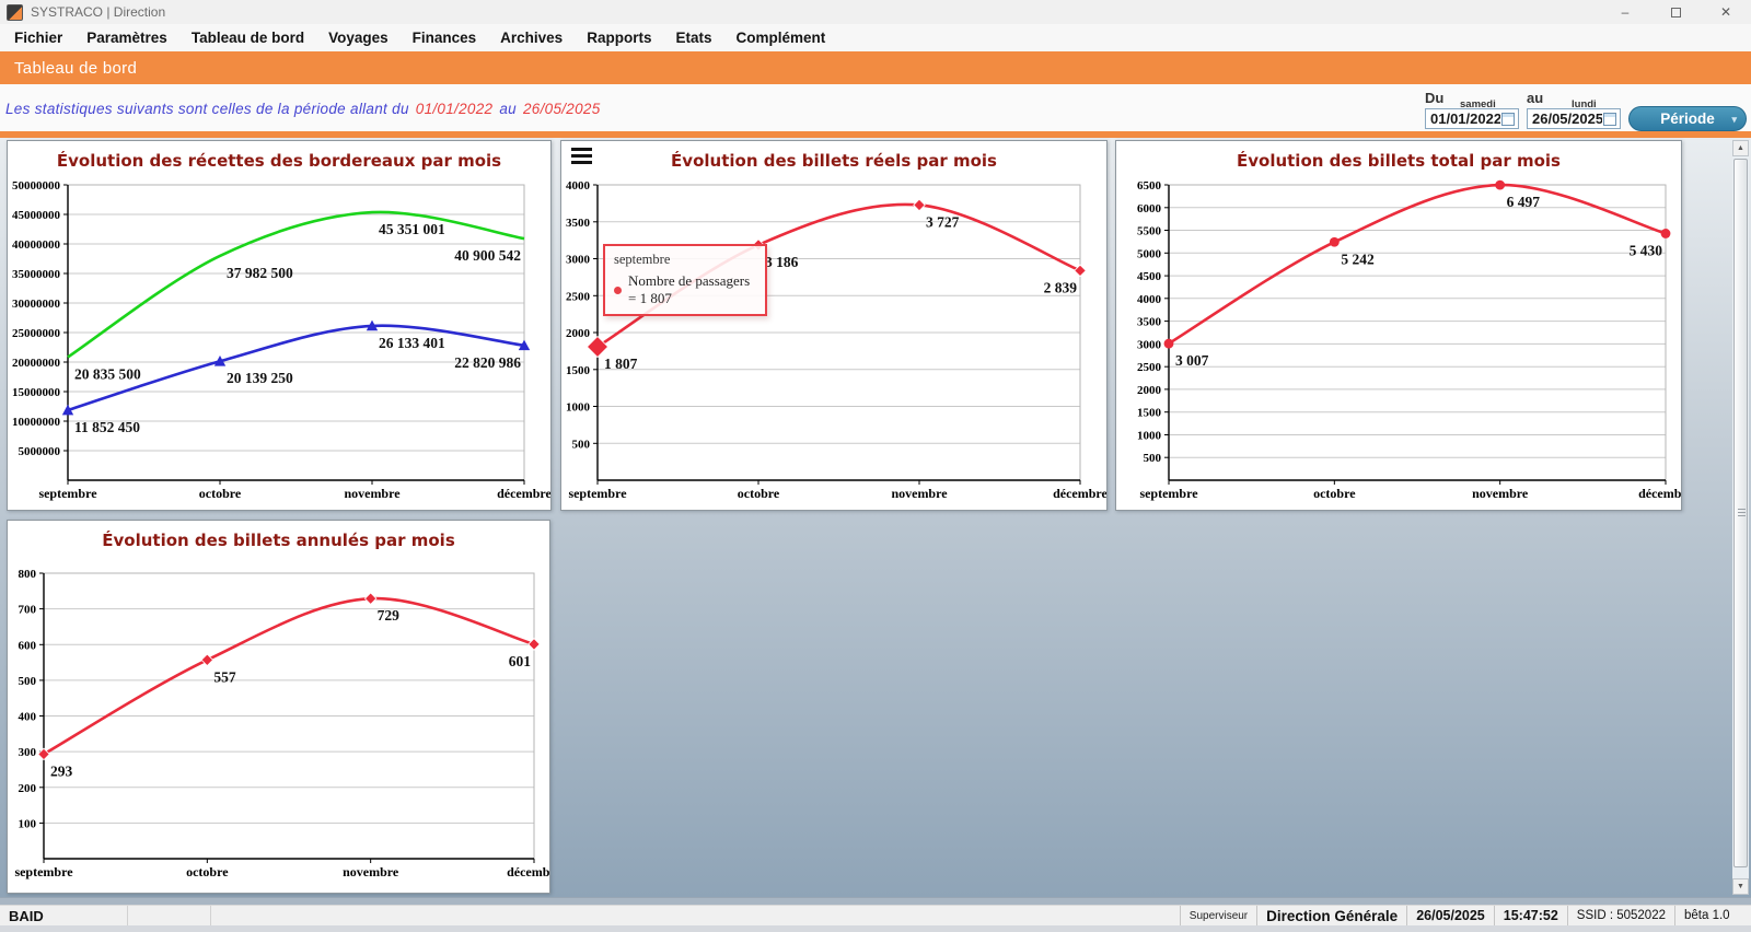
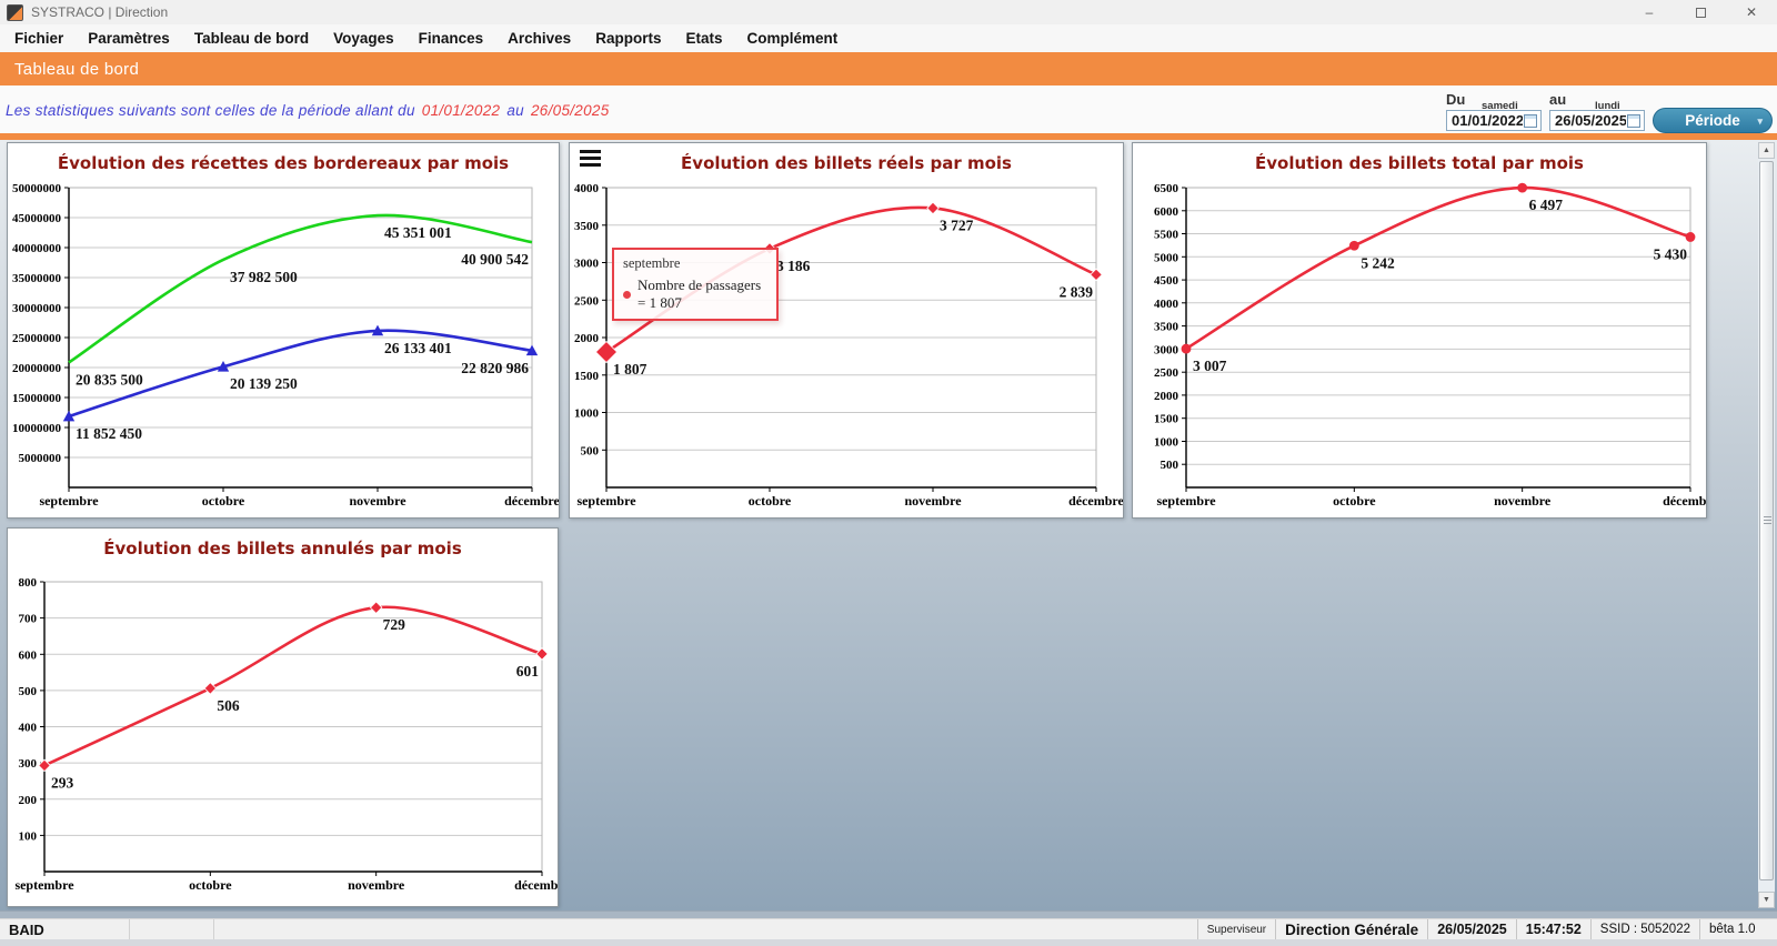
Évolution des billets annulés par mois/octobre: 557 -> 506
